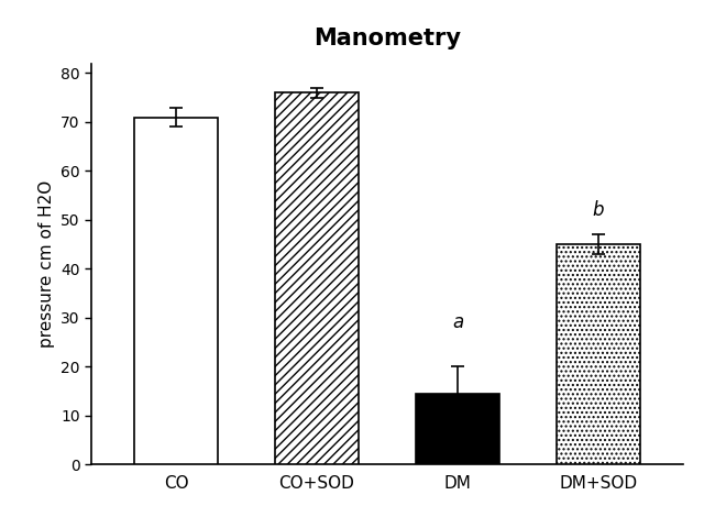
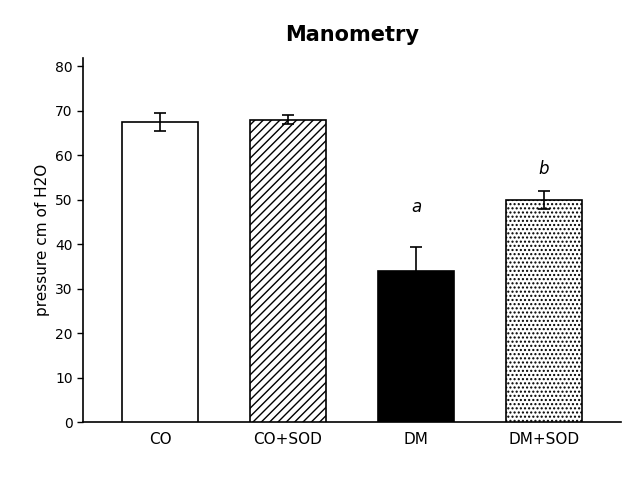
CO: 71.0 -> 67.5
CO+SOD: 76.0 -> 68.0
DM: 14.5 -> 34.0
DM+SOD: 45.0 -> 50.0
